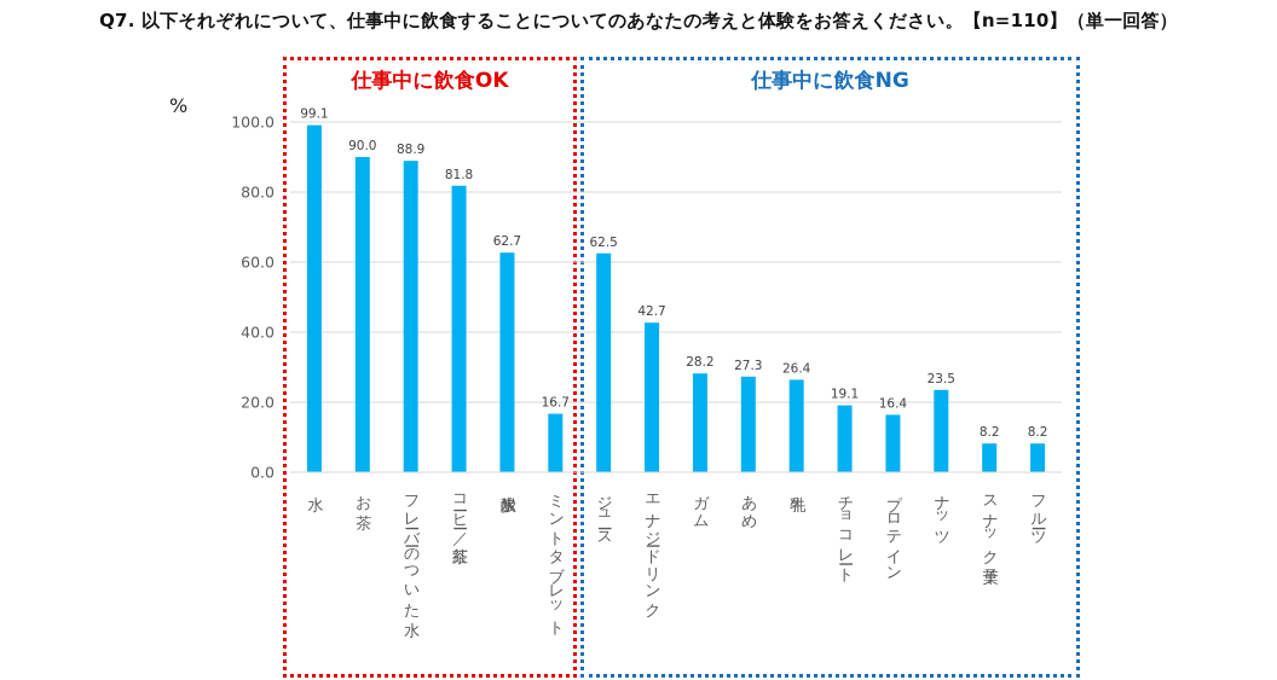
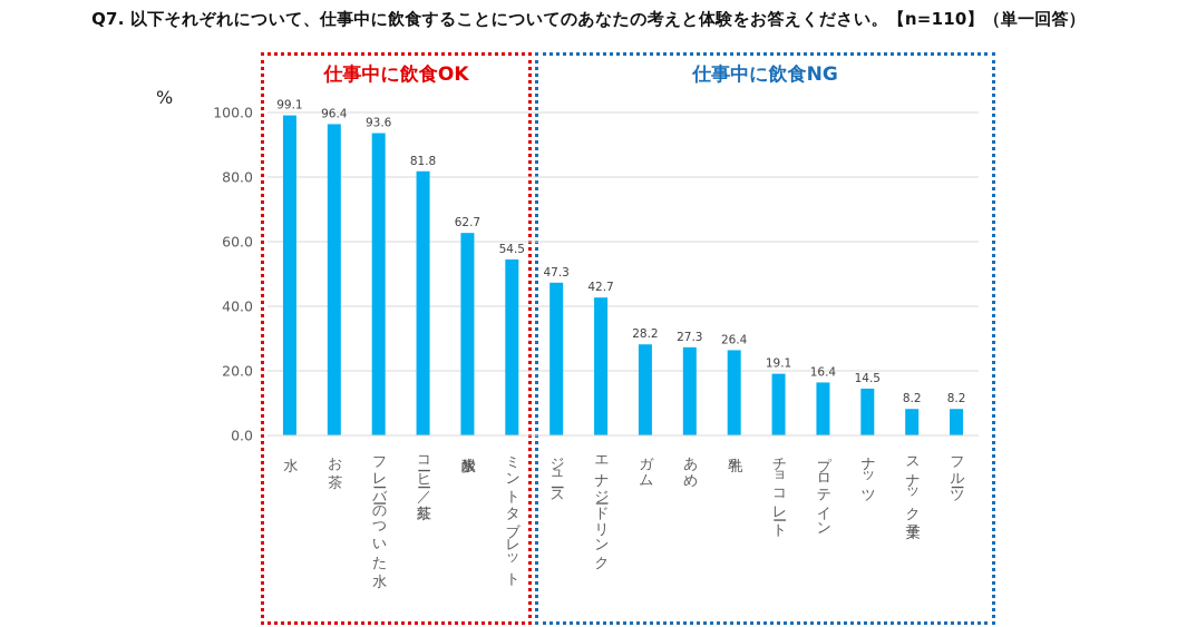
お茶: 90.0 -> 96.4
フレーバーのついた水: 88.9 -> 93.6
ミントタブレット: 16.7 -> 54.5
ジュース: 62.5 -> 47.3
ナッツ: 23.5 -> 14.5
